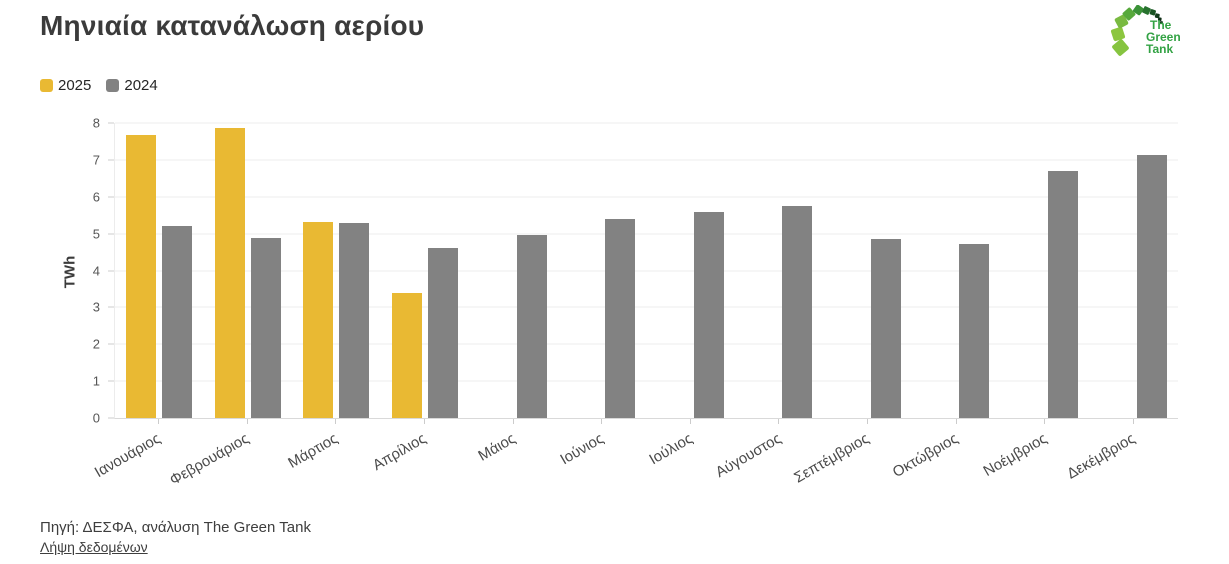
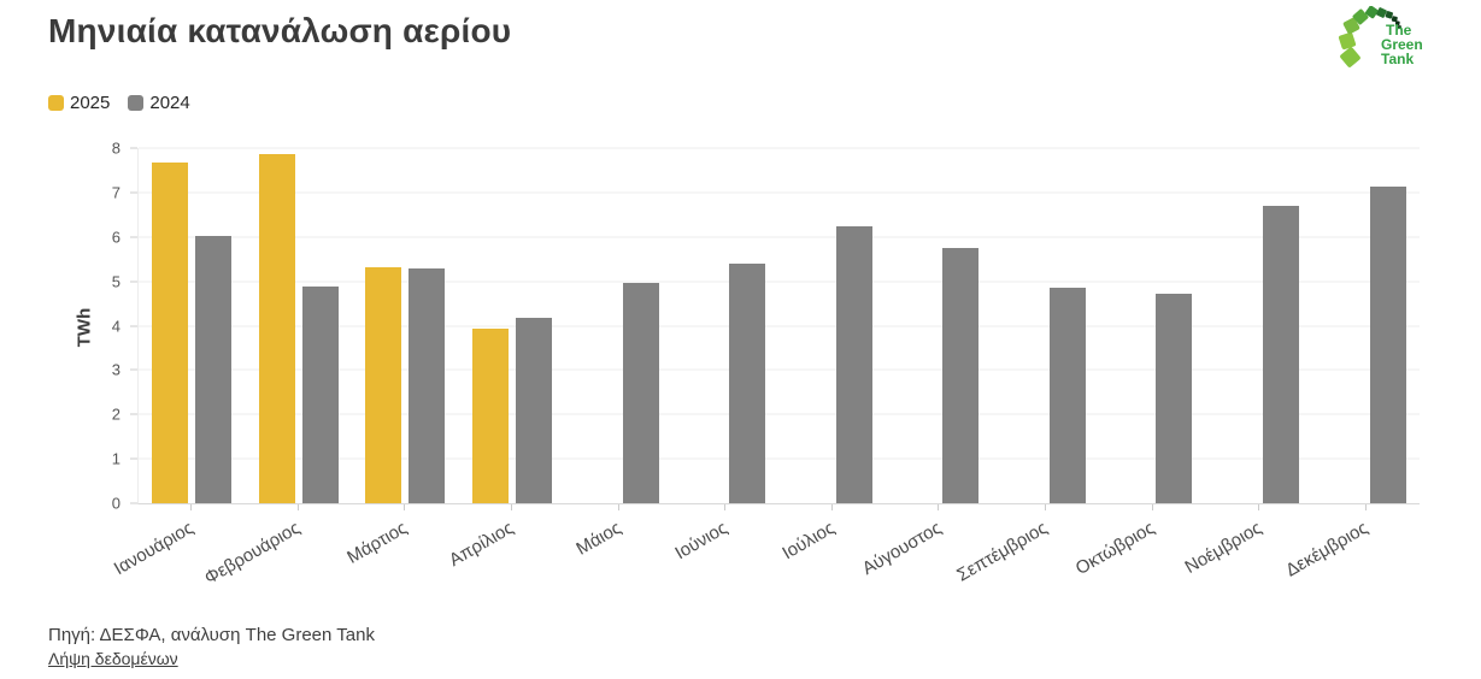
2024/Ιανουάριος: 5.2 -> 6.0
2025/Απρίλιος: 3.4 -> 3.9
2024/Απρίλιος: 4.6 -> 4.2
2024/Ιούλιος: 5.6 -> 6.2
